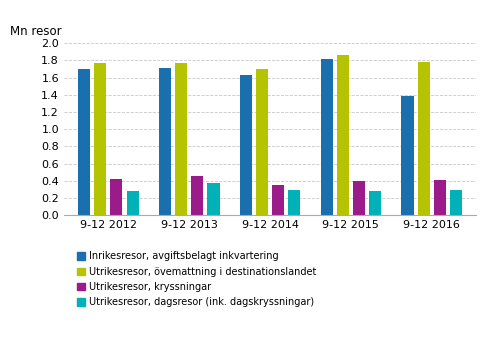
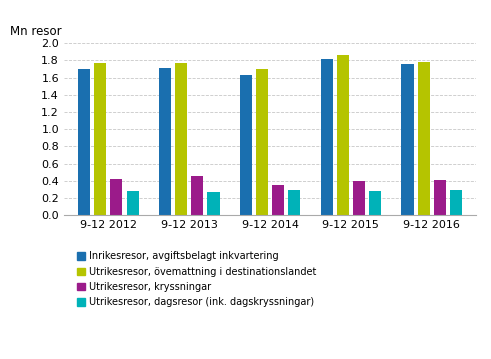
Utrikesresor, dagsresor (ink. dagskryssningar)/9-12 2013: 0.38 -> 0.27
Inrikesresor, avgiftsbelagt inkvartering/9-12 2016: 1.38 -> 1.76
